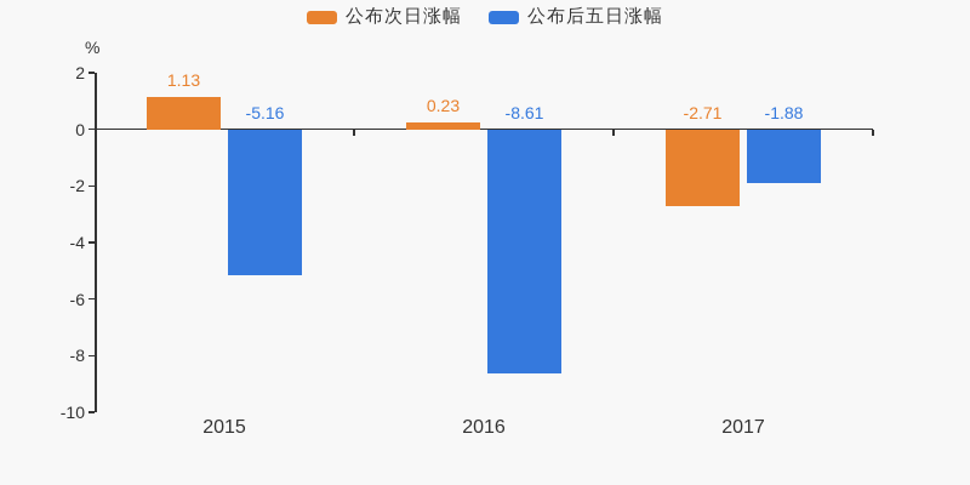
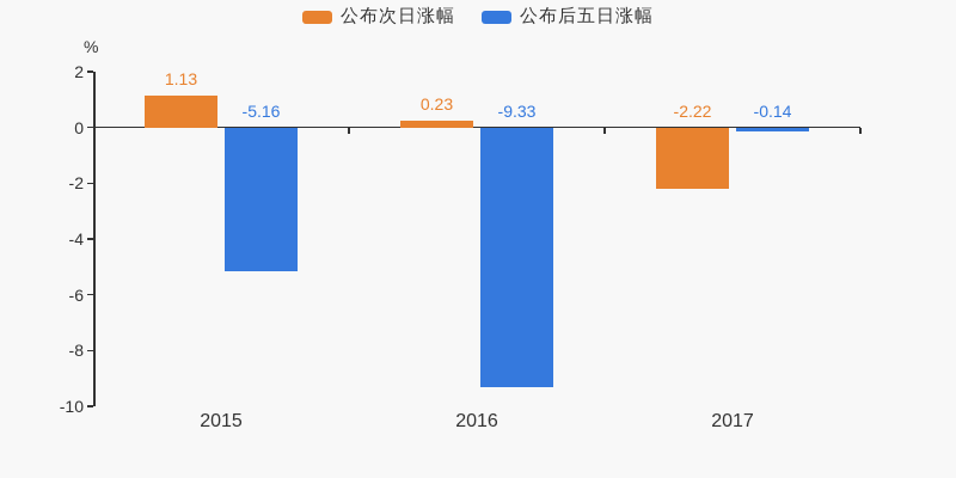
公布后五日涨幅/2016: -8.61 -> -9.33
公布次日涨幅/2017: -2.71 -> -2.22
公布后五日涨幅/2017: -1.88 -> -0.14
